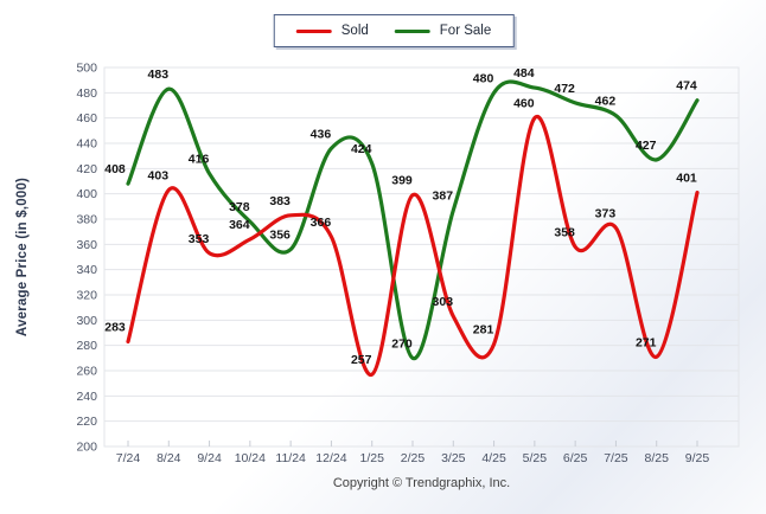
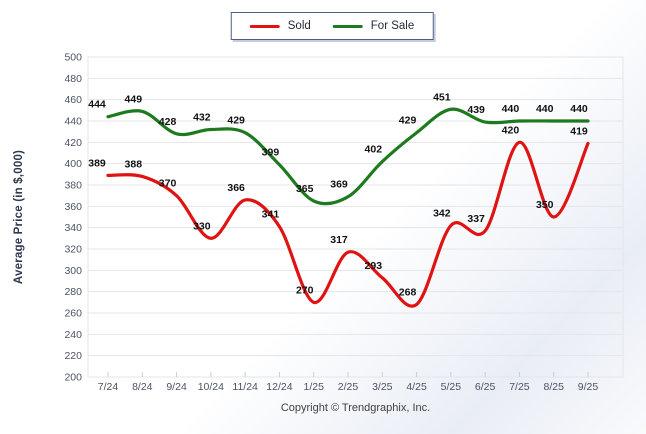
For Sale/7/24: 408 -> 444
Sold/7/24: 283 -> 389
For Sale/8/24: 483 -> 449
Sold/8/24: 403 -> 388
For Sale/9/24: 416 -> 428
Sold/9/24: 353 -> 370
For Sale/10/24: 378 -> 432
Sold/10/24: 364 -> 330
For Sale/11/24: 356 -> 429
Sold/11/24: 383 -> 366
For Sale/12/24: 436 -> 399
Sold/12/24: 366 -> 341
For Sale/1/25: 424 -> 365
Sold/1/25: 257 -> 270
For Sale/2/25: 270 -> 369
Sold/2/25: 399 -> 317
For Sale/3/25: 387 -> 402
Sold/3/25: 303 -> 293
For Sale/4/25: 480 -> 429
Sold/4/25: 281 -> 268
For Sale/5/25: 484 -> 451
Sold/5/25: 460 -> 342
For Sale/6/25: 472 -> 439
Sold/6/25: 358 -> 337
For Sale/7/25: 462 -> 440
Sold/7/25: 373 -> 420
For Sale/8/25: 427 -> 440
Sold/8/25: 271 -> 350
For Sale/9/25: 474 -> 440
Sold/9/25: 401 -> 419
